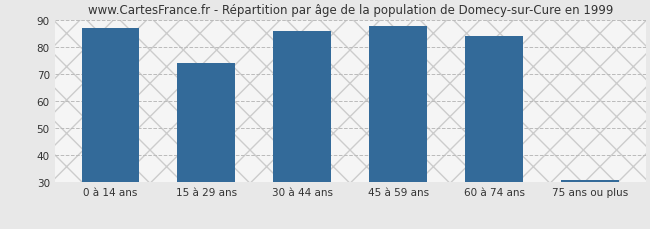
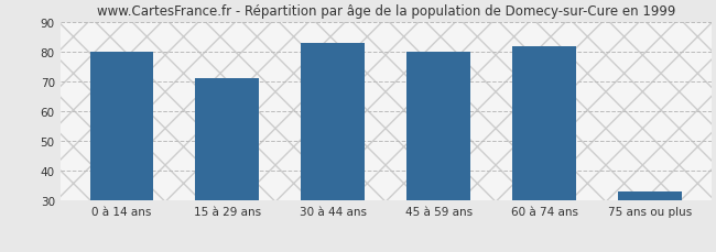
0 à 14 ans: 87 -> 80
15 à 29 ans: 74 -> 71
30 à 44 ans: 86 -> 83
45 à 59 ans: 88 -> 80
60 à 74 ans: 84 -> 82
75 ans ou plus: 31 -> 33
